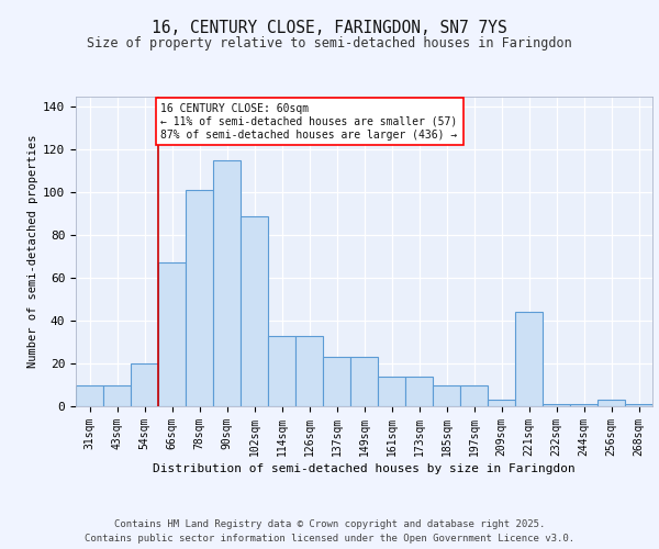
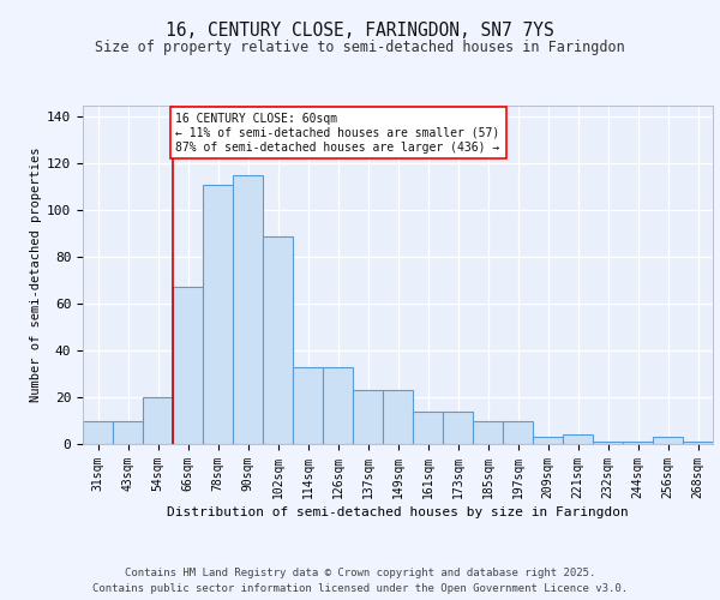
78sqm: 101 -> 111
221sqm: 44 -> 4
